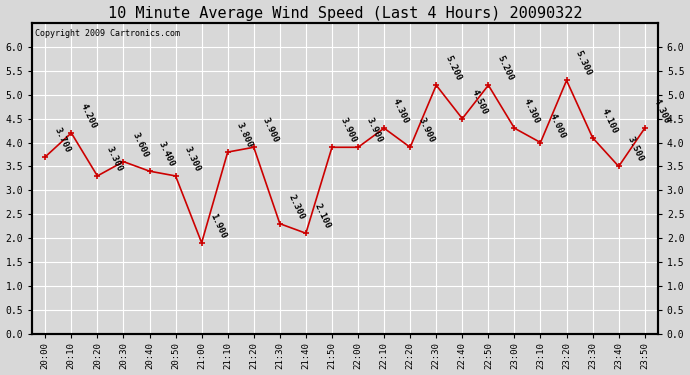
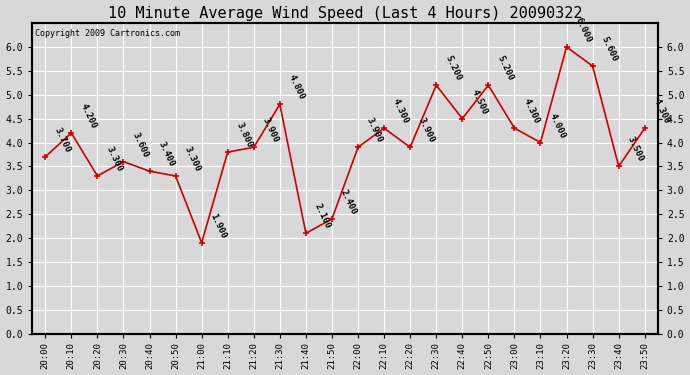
21:30: 2.300 -> 4.800
21:50: 3.900 -> 2.400
23:20: 5.300 -> 6.000
23:30: 4.100 -> 5.600
